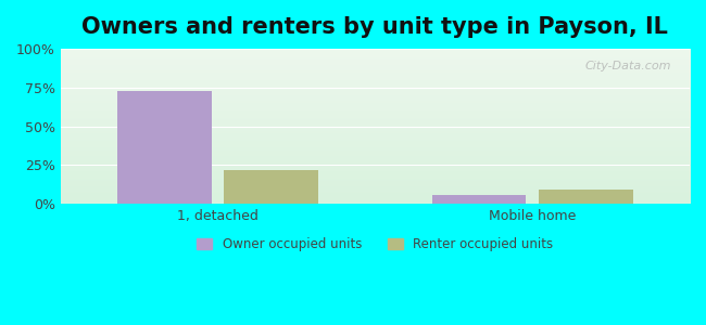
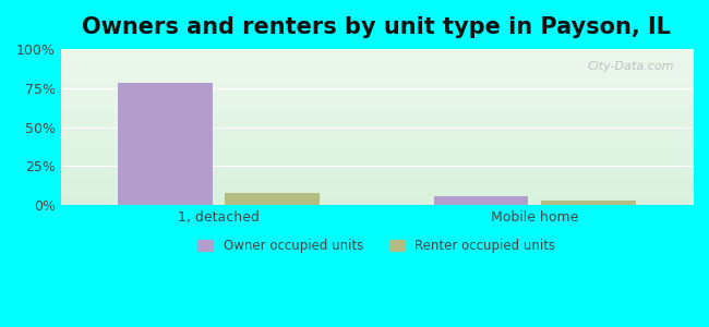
Owner occupied units/1, detached: 73% -> 78%
Renter occupied units/1, detached: 22% -> 8%
Renter occupied units/Mobile home: 9% -> 3%
